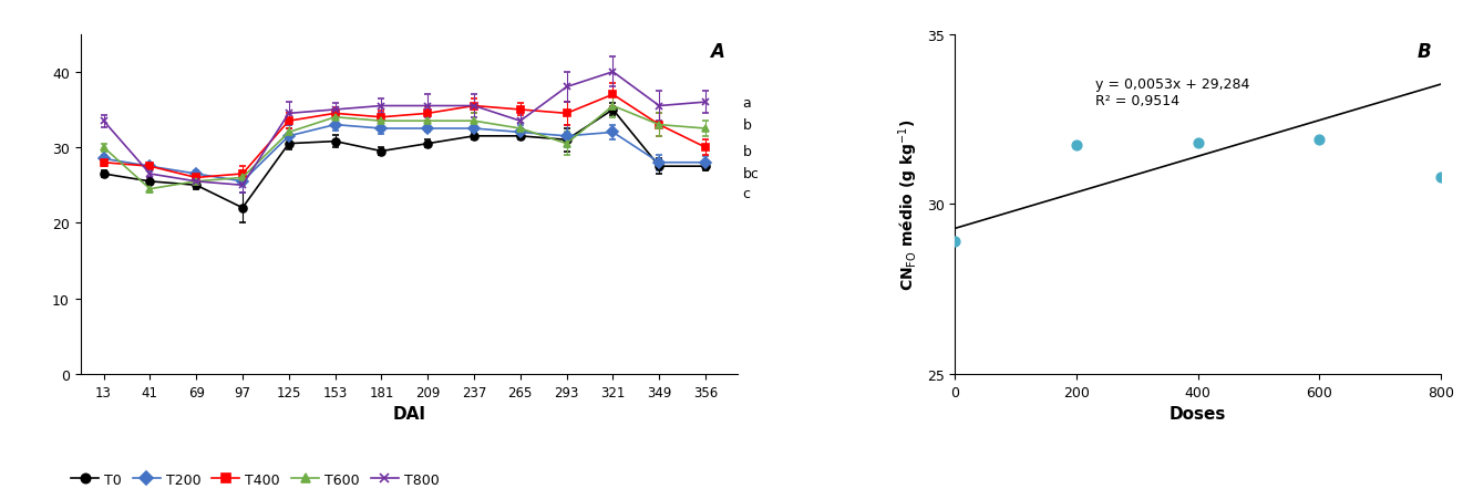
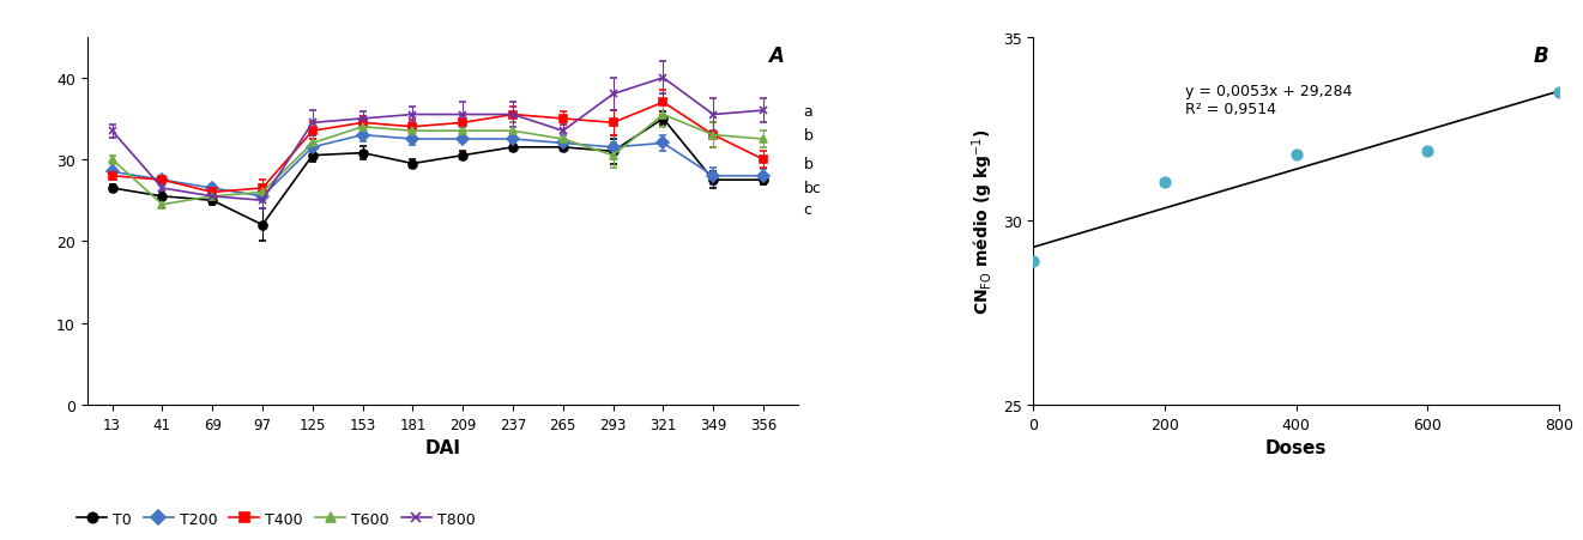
200: 31.75 -> 31.05
800: 30.80 -> 33.50
